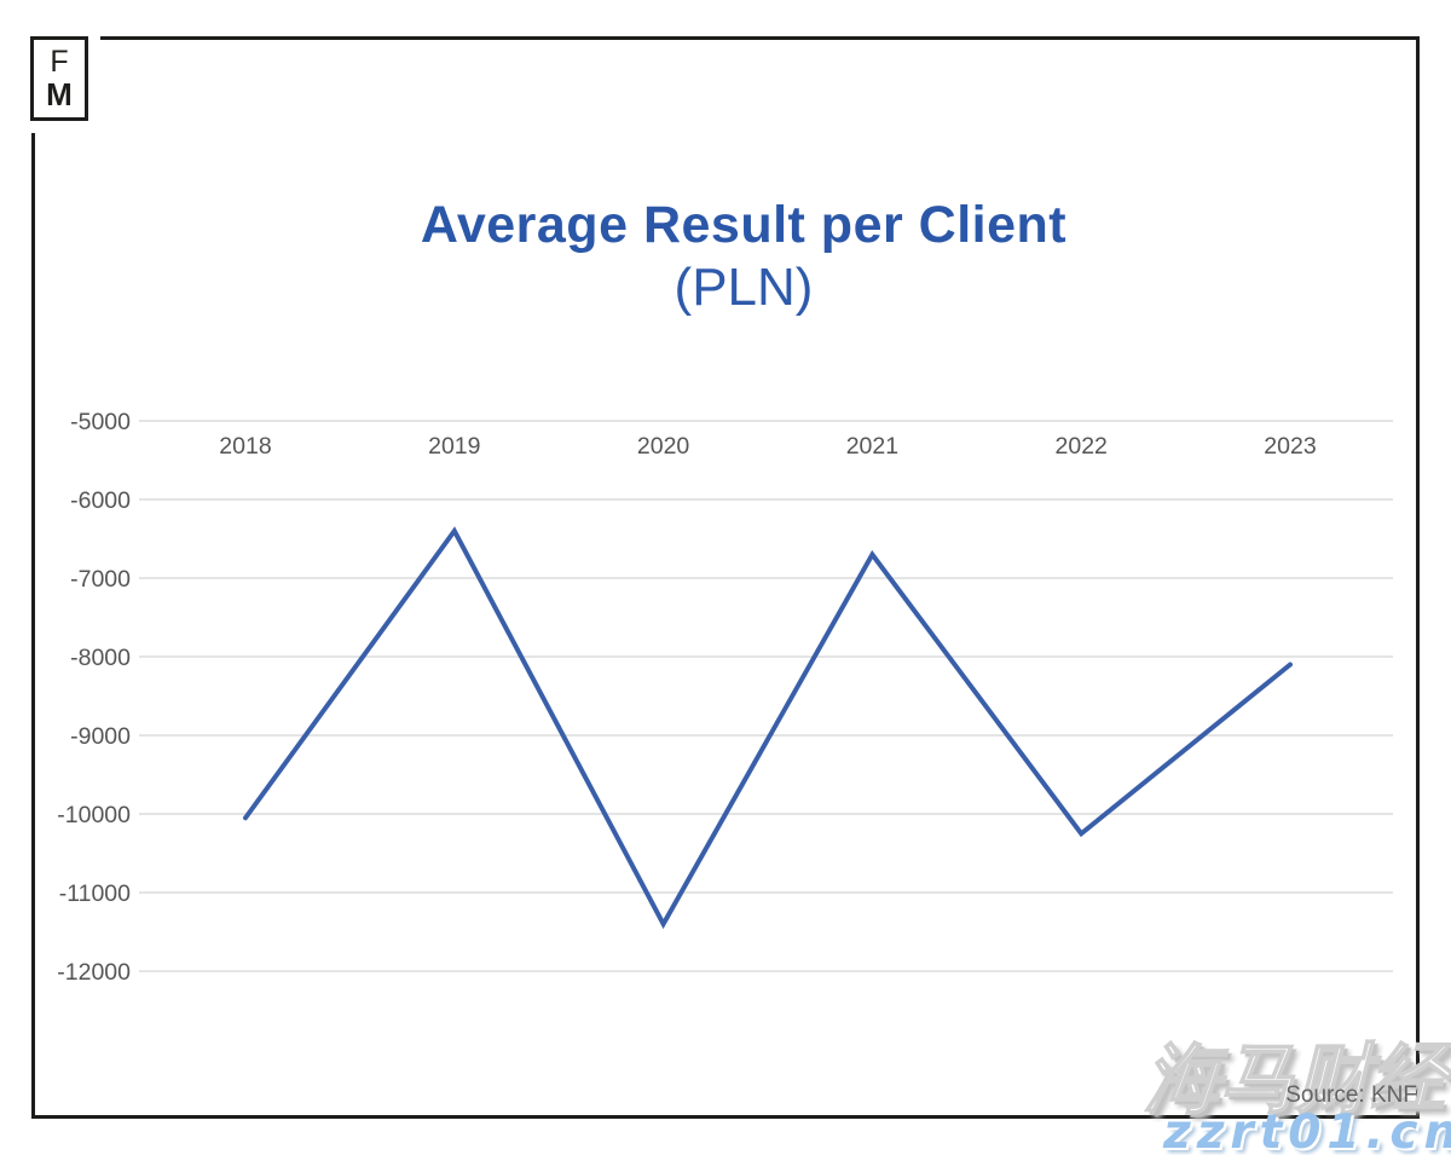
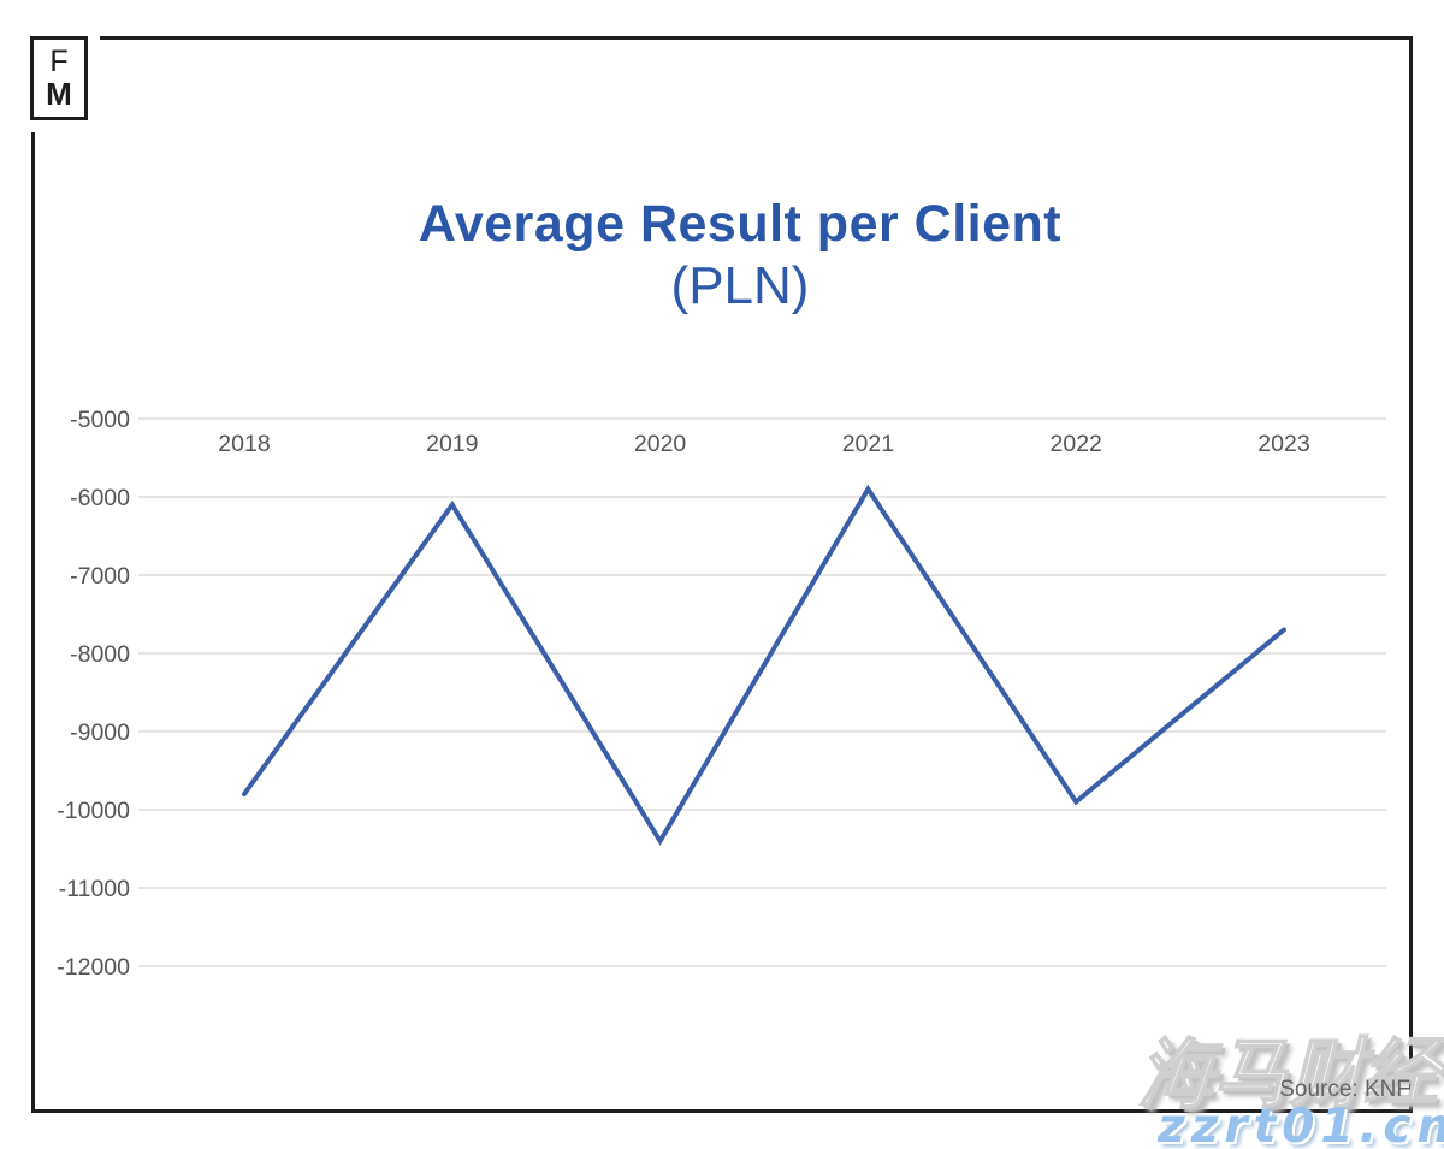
2018: -10000 -> -9800
2019: -6400 -> -6100
2020: -11400 -> -10400
2021: -6700 -> -5900
2022: -10200 -> -9900
2023: -8100 -> -7700
